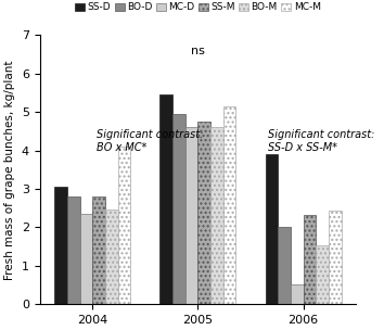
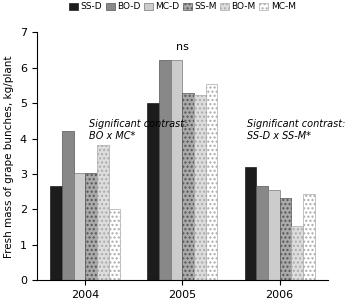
SS-D/2004: 3.05 -> 2.65
BO-D/2004: 2.80 -> 4.22
MC-D/2004: 2.35 -> 3.02
SS-M/2004: 2.80 -> 3.02
BO-M/2004: 2.45 -> 3.83
MC-M/2004: 4.10 -> 2.02
SS-D/2005: 5.45 -> 5.00
BO-D/2005: 4.95 -> 6.22
MC-D/2005: 4.60 -> 6.22
SS-M/2005: 4.75 -> 5.30
BO-M/2005: 4.60 -> 5.22
MC-M/2005: 5.15 -> 5.55
SS-D/2006: 3.90 -> 3.20
BO-D/2006: 2.00 -> 2.65
MC-D/2006: 0.50 -> 2.55
